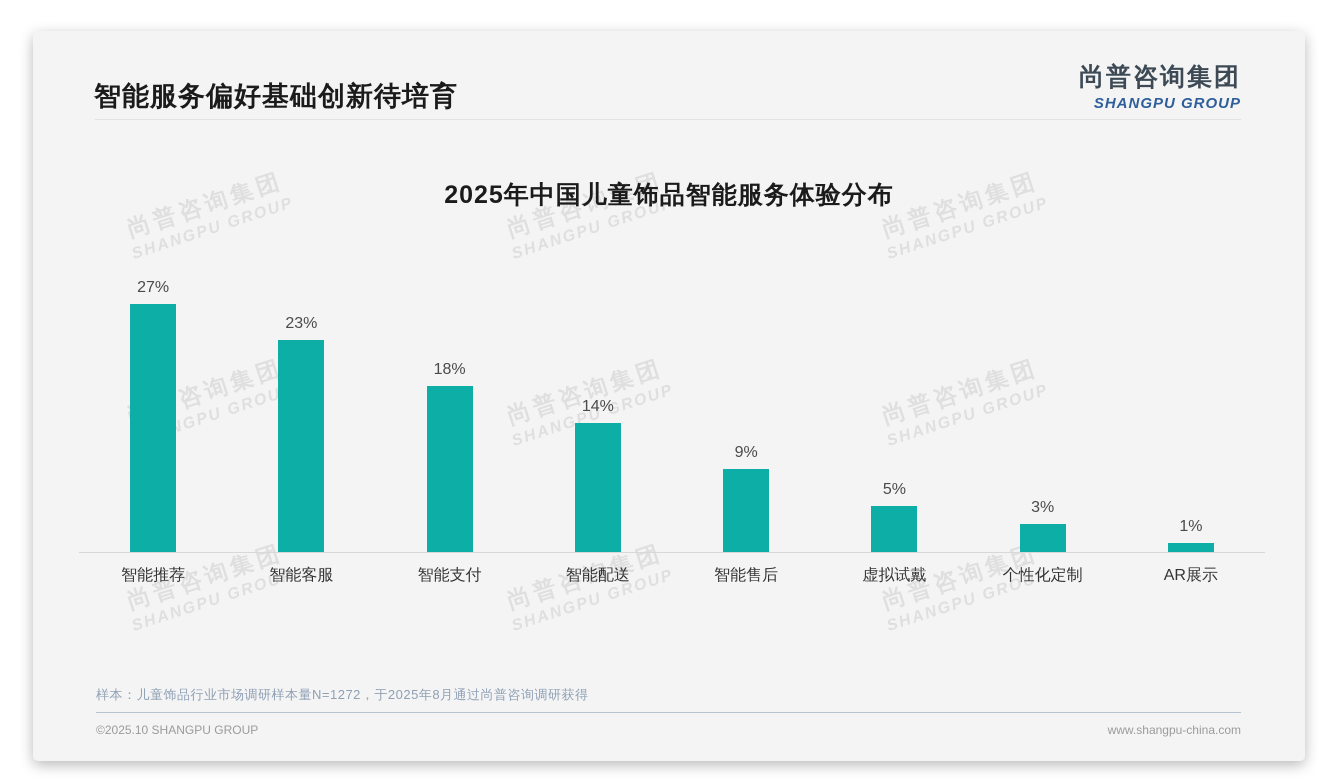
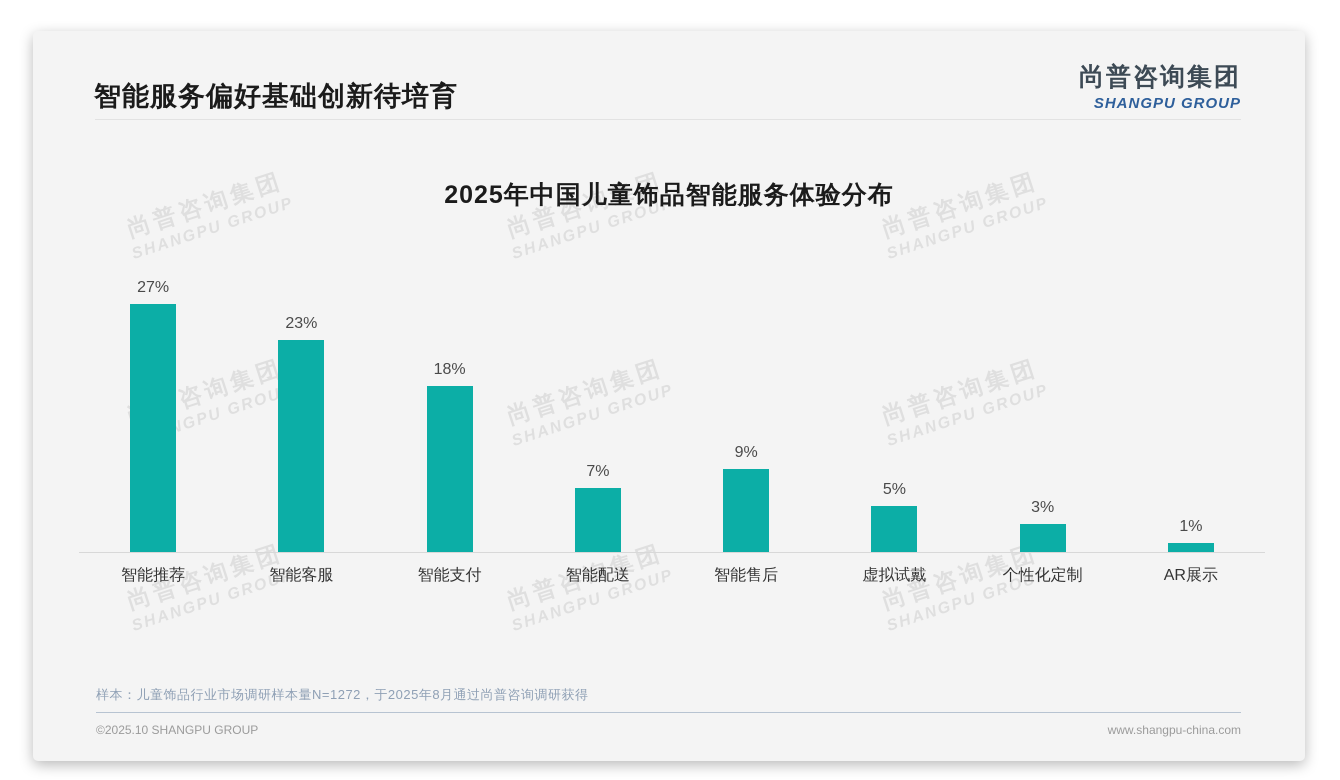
智能配送: 14% -> 7%
